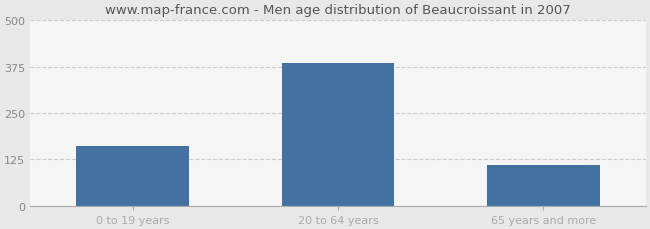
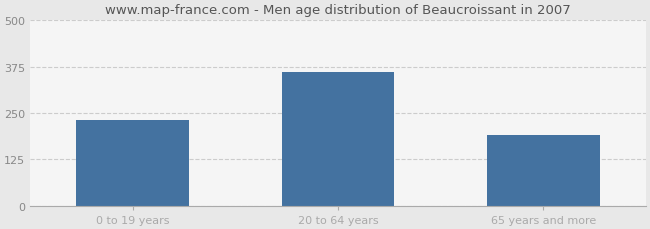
0 to 19 years: 160 -> 230
20 to 64 years: 385 -> 360
65 years and more: 110 -> 190
